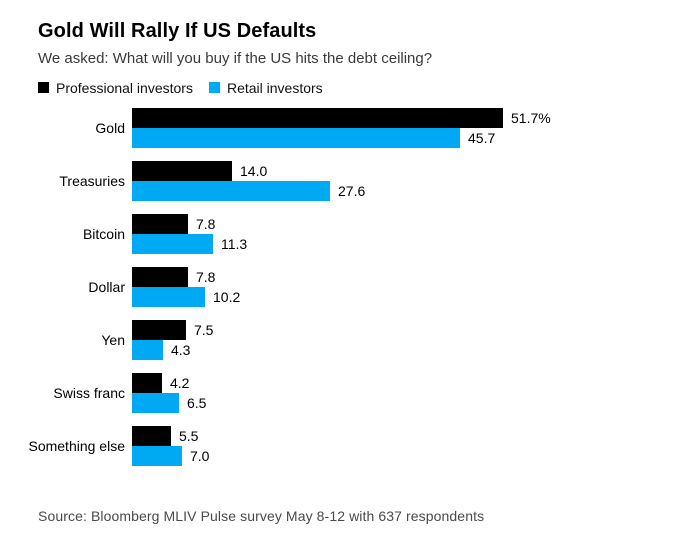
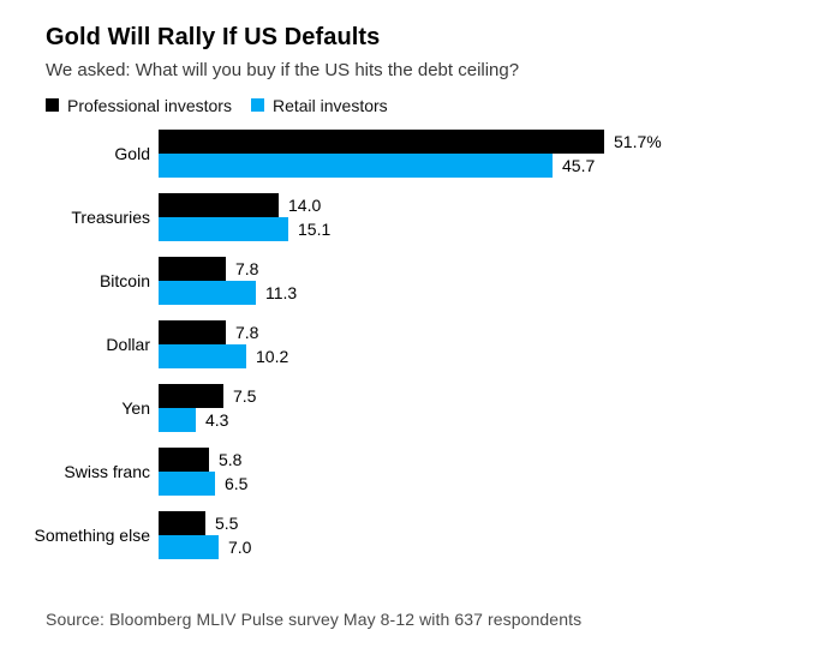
Retail investors/Treasuries: 27.6 -> 15.1
Professional investors/Swiss franc: 4.2 -> 5.8
